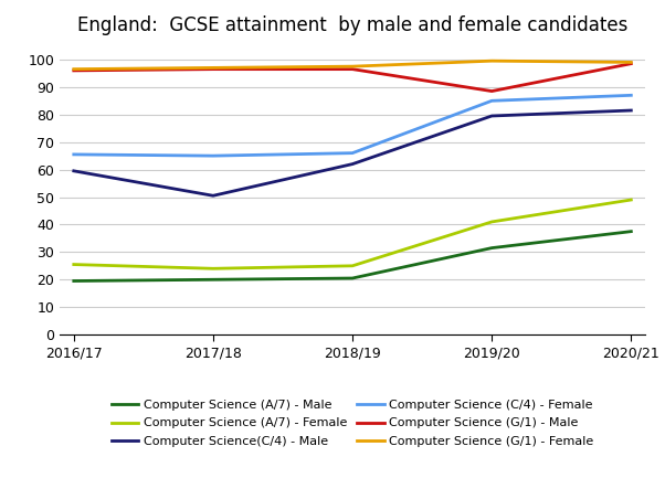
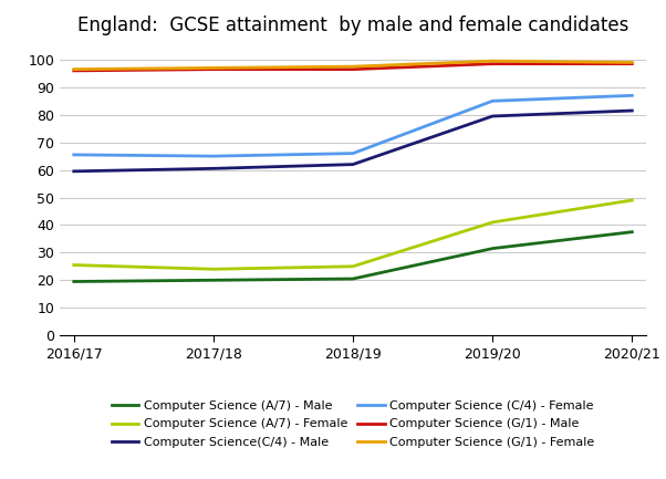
Computer Science(C/4) - Male/2017/18: 50.5 -> 60.5
Computer Science (G/1) - Male/2019/20: 88.5 -> 98.5
